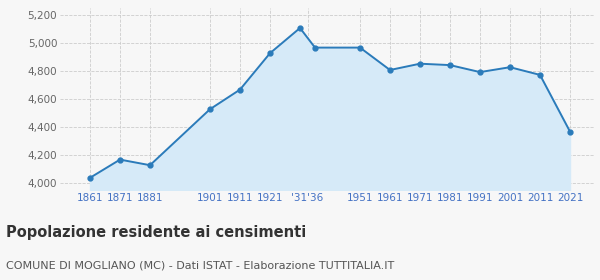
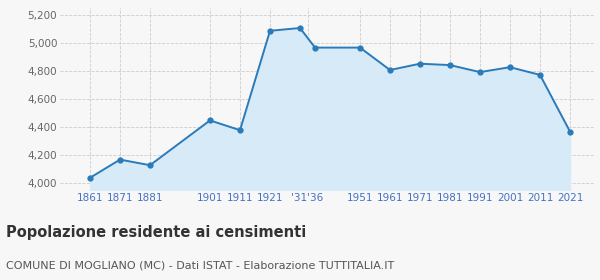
1901: 4,530 -> 4,450
1911: 4,670 -> 4,380
1921: 4,930 -> 5,090
